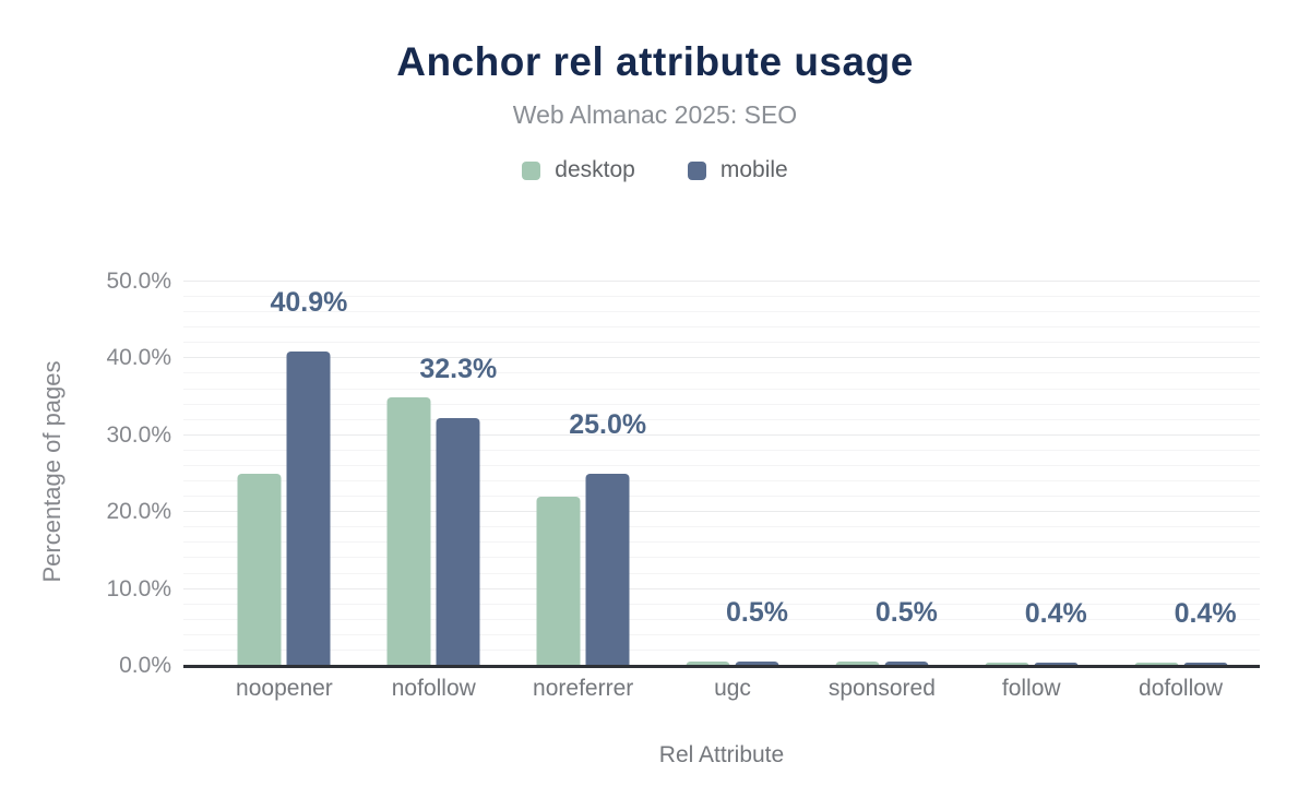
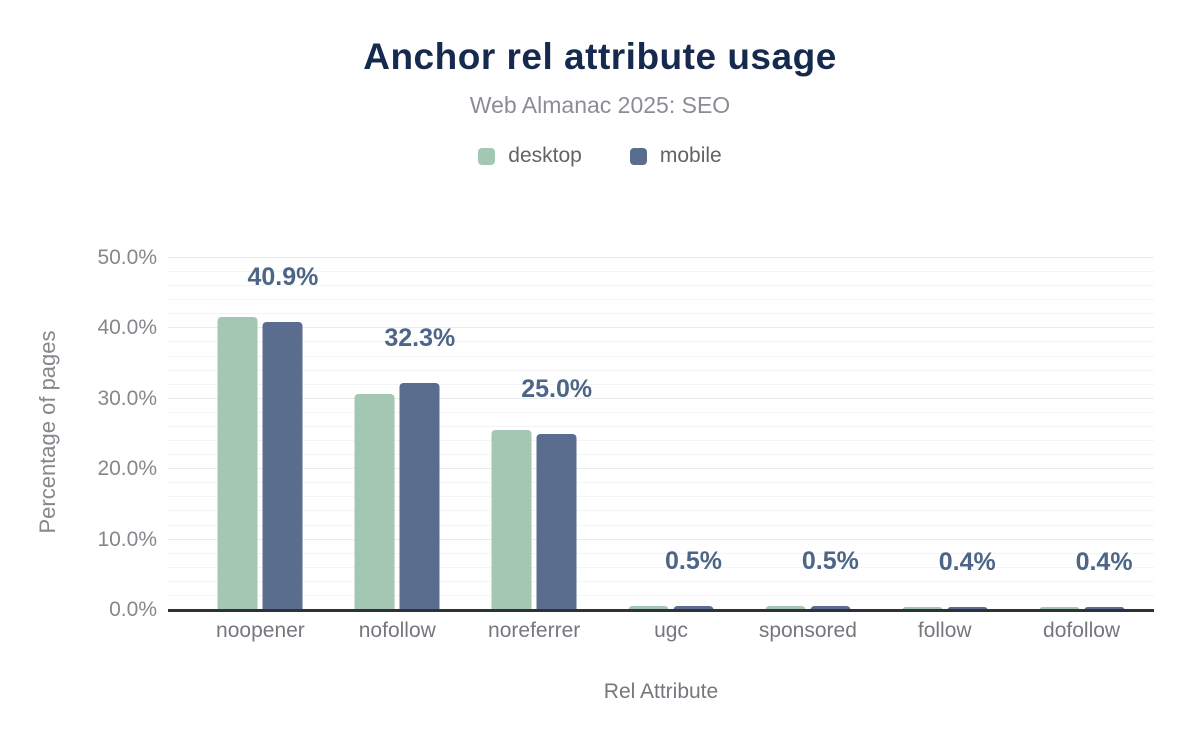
desktop/noopener: 25% -> 42%
desktop/nofollow: 35% -> 31%
desktop/noreferrer: 22% -> 26%
